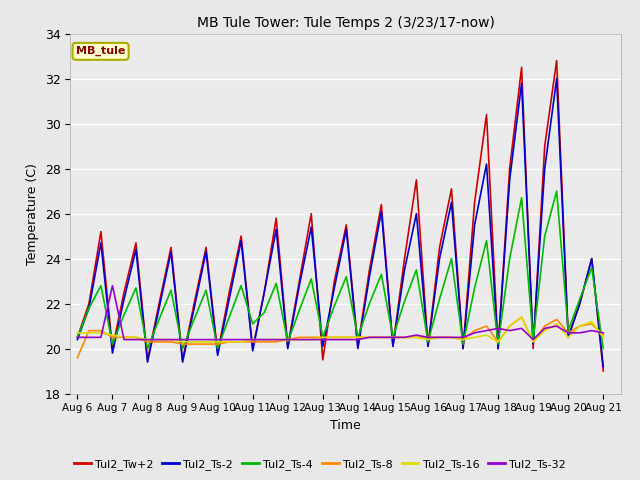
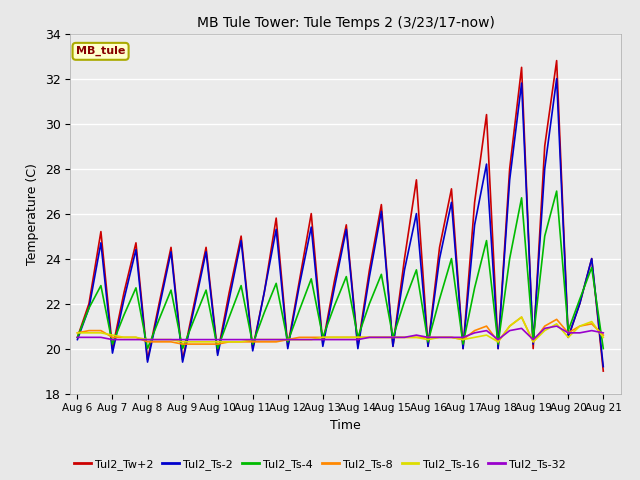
Tul2_Ts-8/Aug 6: 19.6 -> 20.7
Tul2_Ts-32/Aug 7: 22.8 -> 20.4
Tul2_Ts-4/Aug 11: 21.1 -> 20.2
Tul2_Tw+2/Aug 13: 19.5 -> 20.2
Tul2_Ts-32/Aug 18: 20.9 -> 20.4
